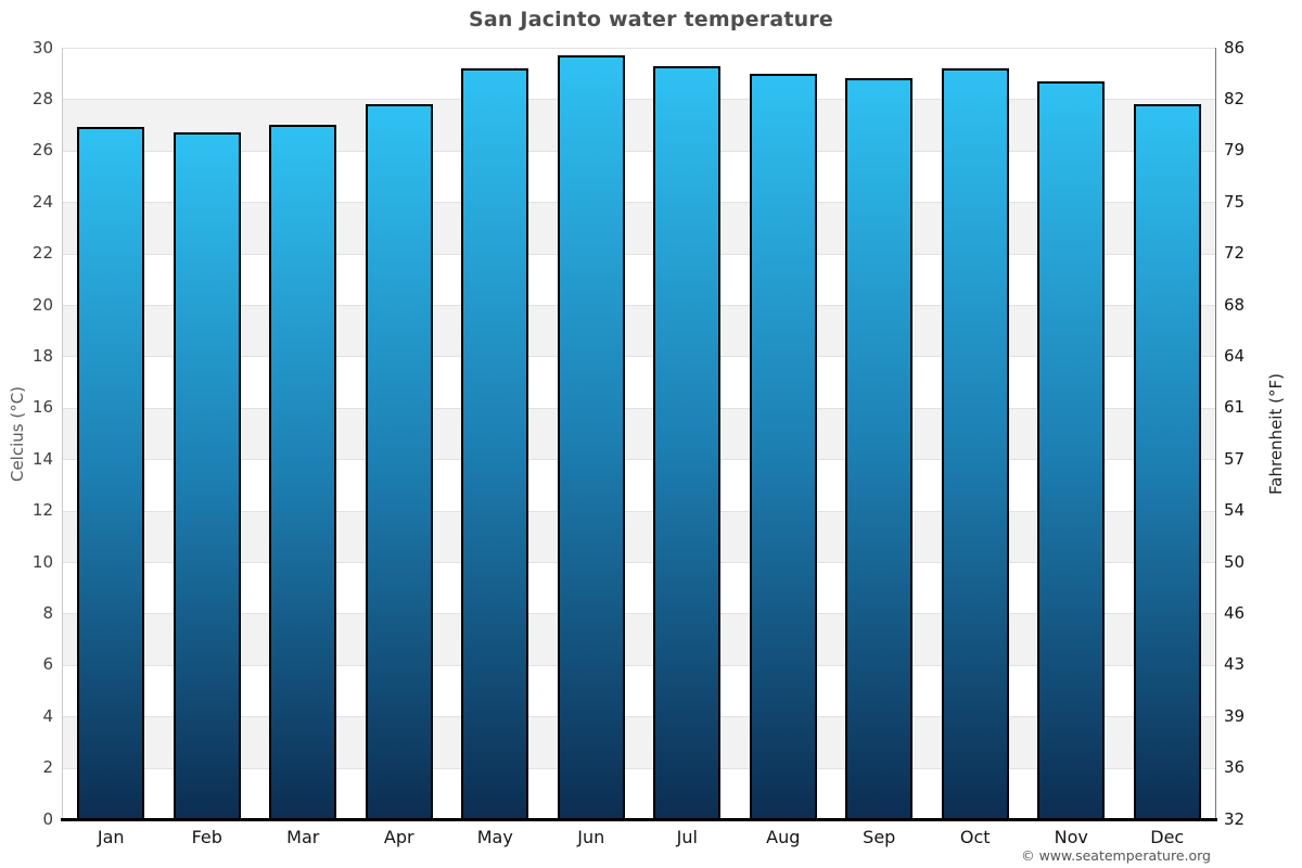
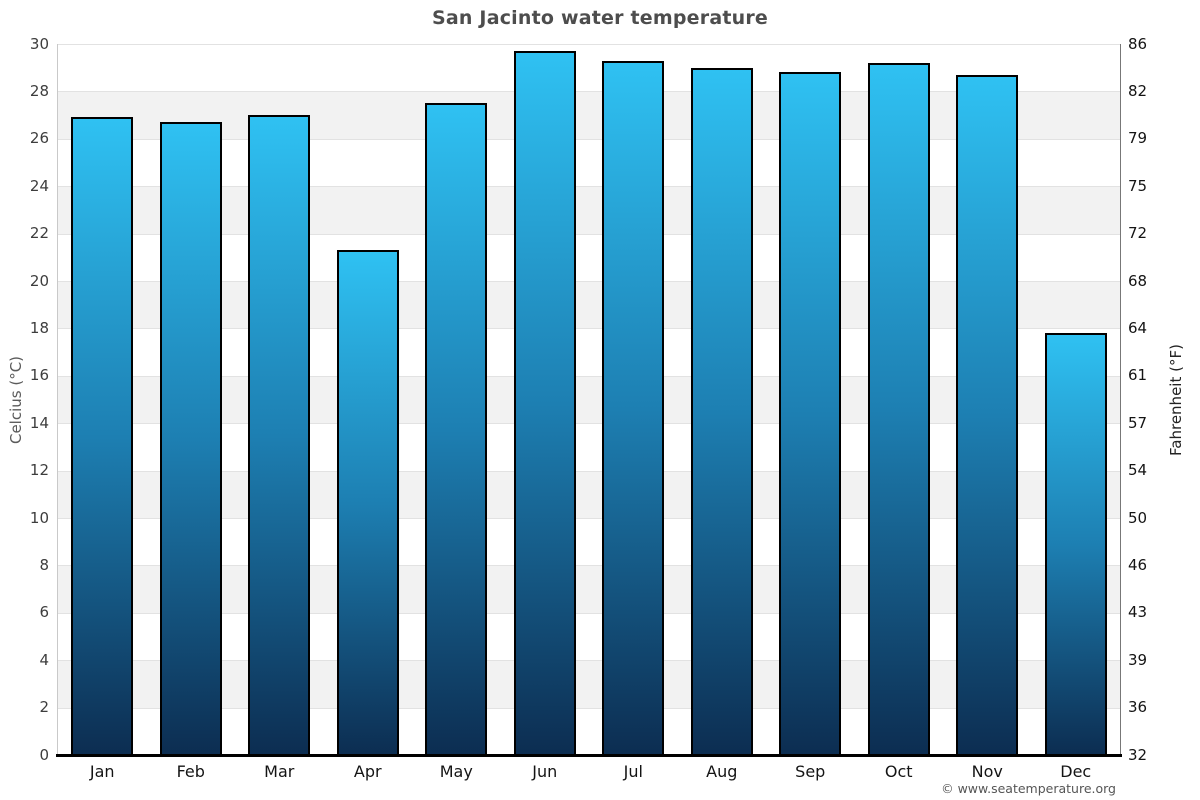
Apr: 27.8 -> 21.3
May: 29.2 -> 27.5
Dec: 27.8 -> 17.8
